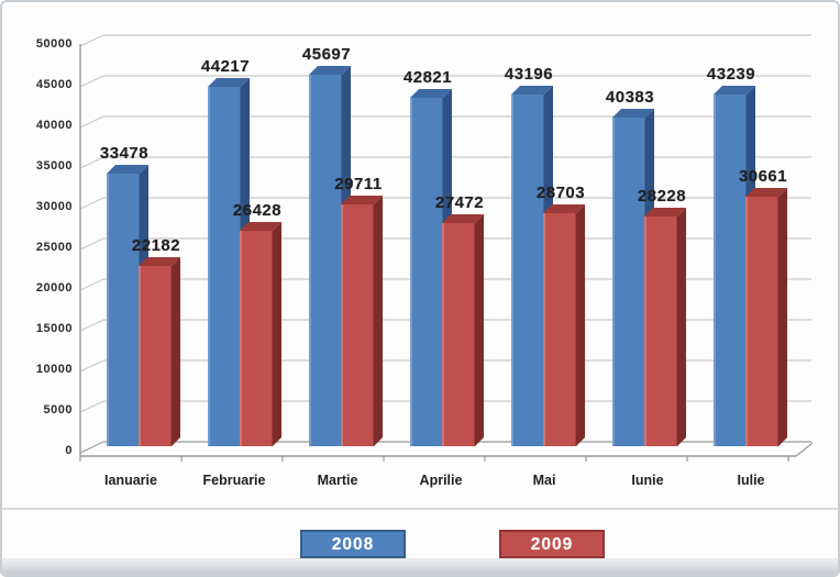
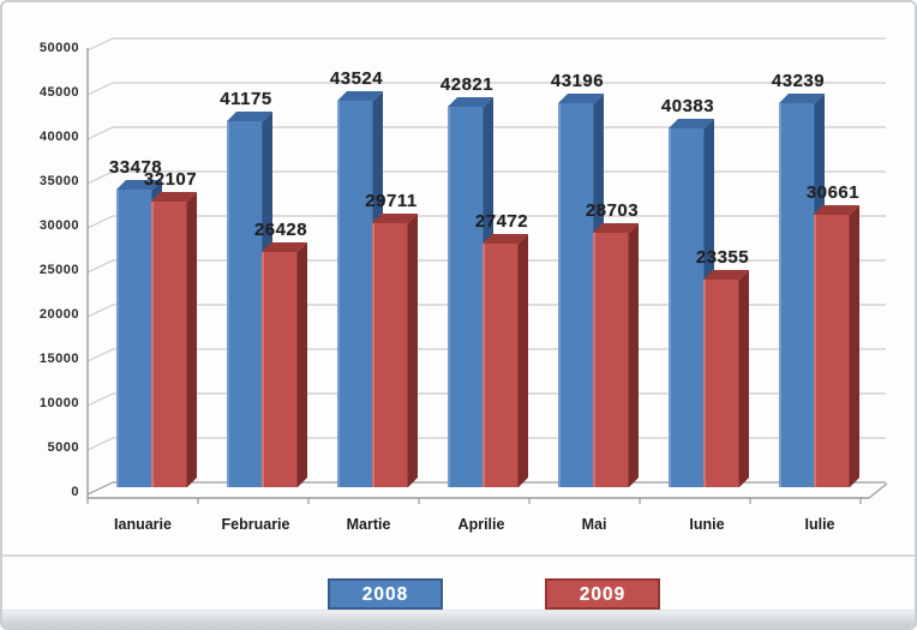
2009/Ianuarie: 22182 -> 32107
2008/Februarie: 44217 -> 41175
2008/Martie: 45697 -> 43524
2009/Iunie: 28228 -> 23355
